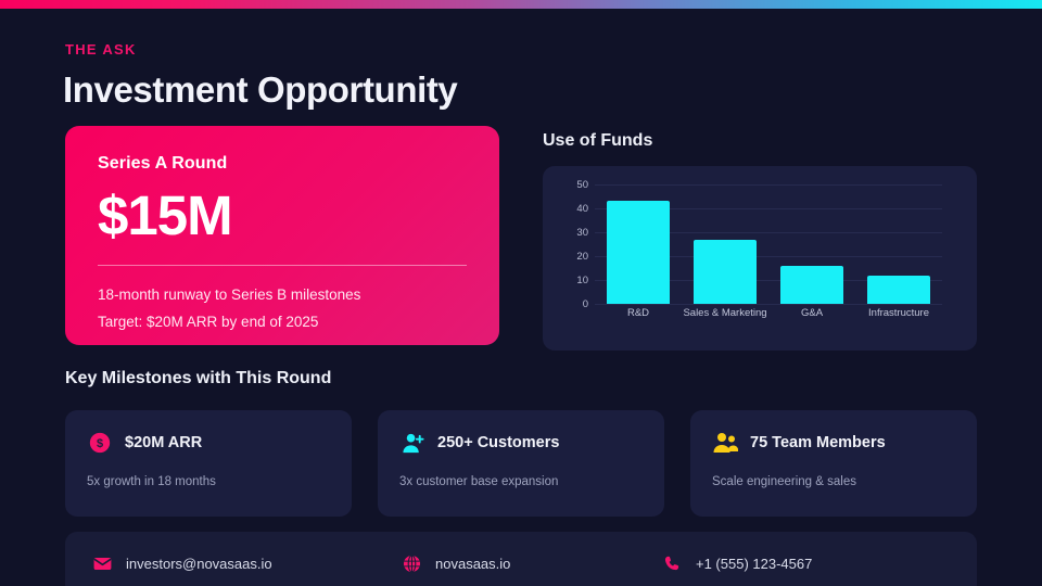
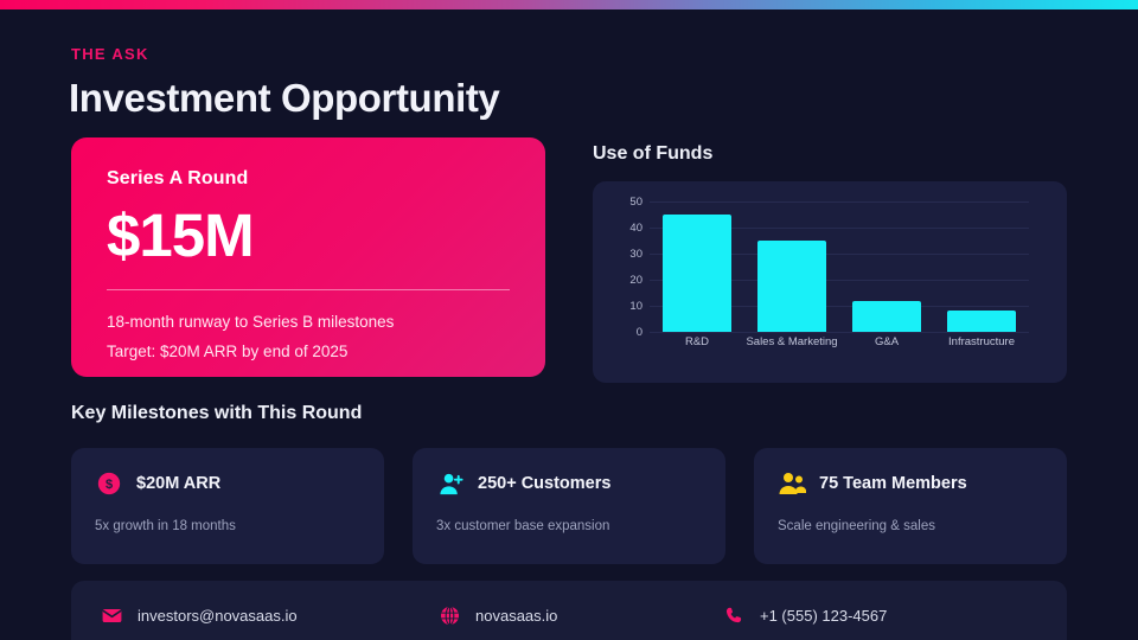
R&D: 43 -> 45
Sales & Marketing: 27 -> 35
G&A: 16 -> 12
Infrastructure: 12 -> 8
